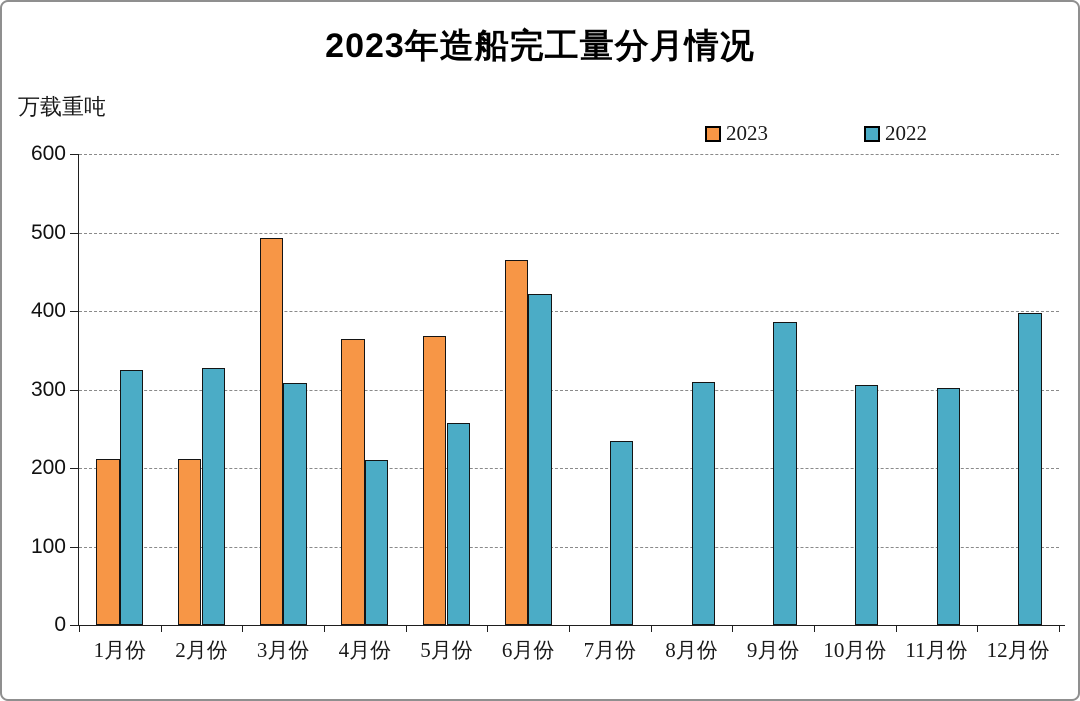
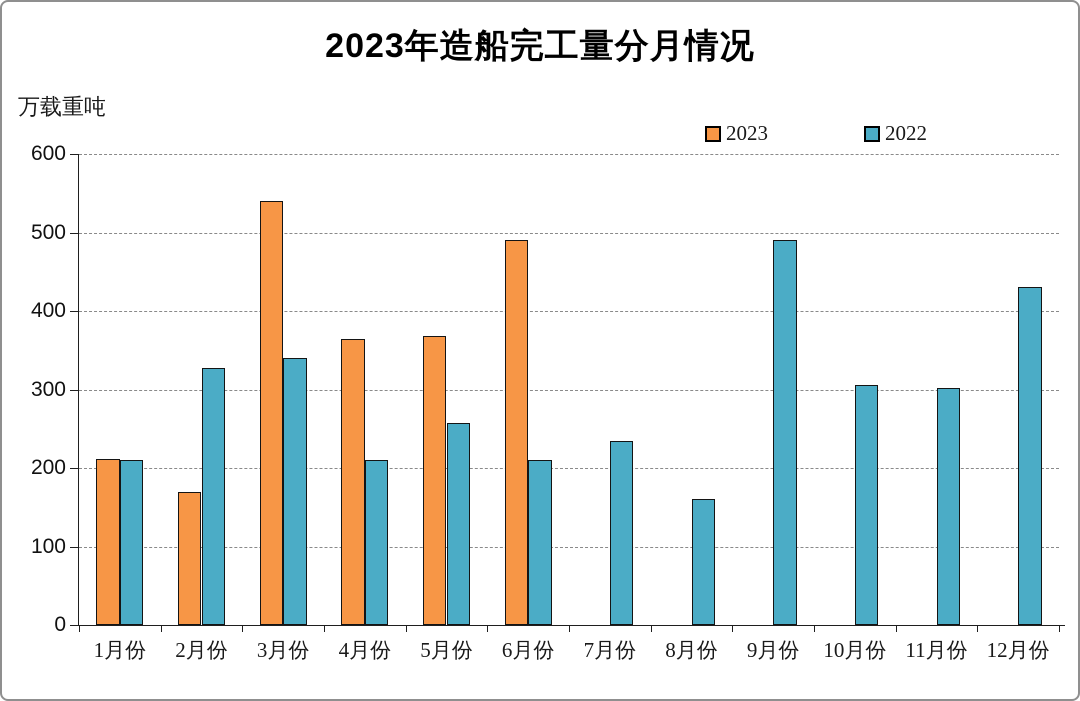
2022/1月份: 320 -> 210
2023/2月份: 210 -> 170
2023/3月份: 490 -> 540
2022/3月份: 310 -> 340
2023/6月份: 460 -> 490
2022/6月份: 420 -> 210
2022/8月份: 310 -> 160
2022/9月份: 390 -> 490
2022/12月份: 400 -> 430
